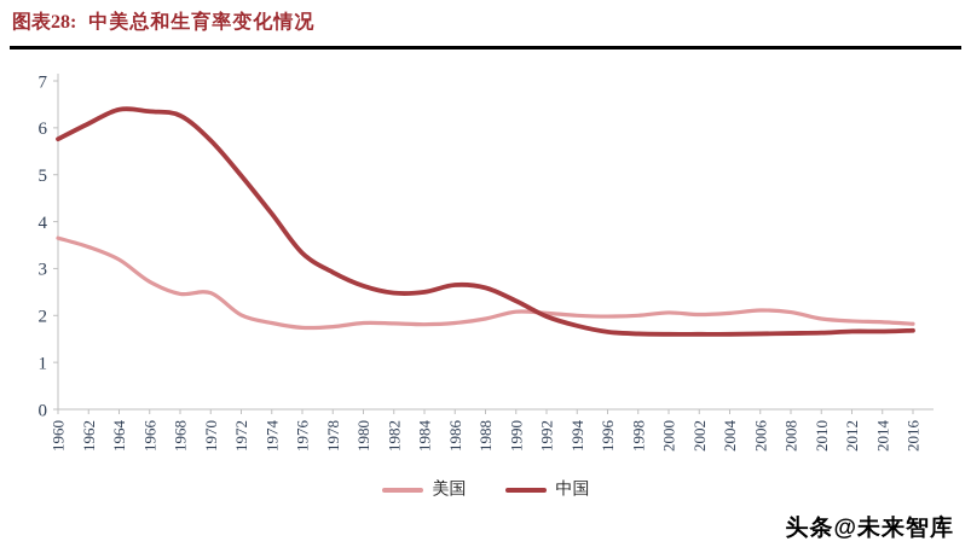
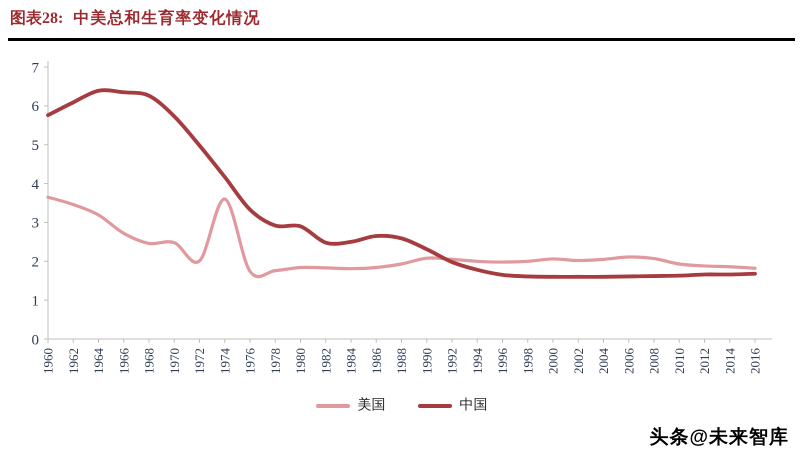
美国/1974: 1.8 -> 3.6
中国/1980: 2.6 -> 2.9
